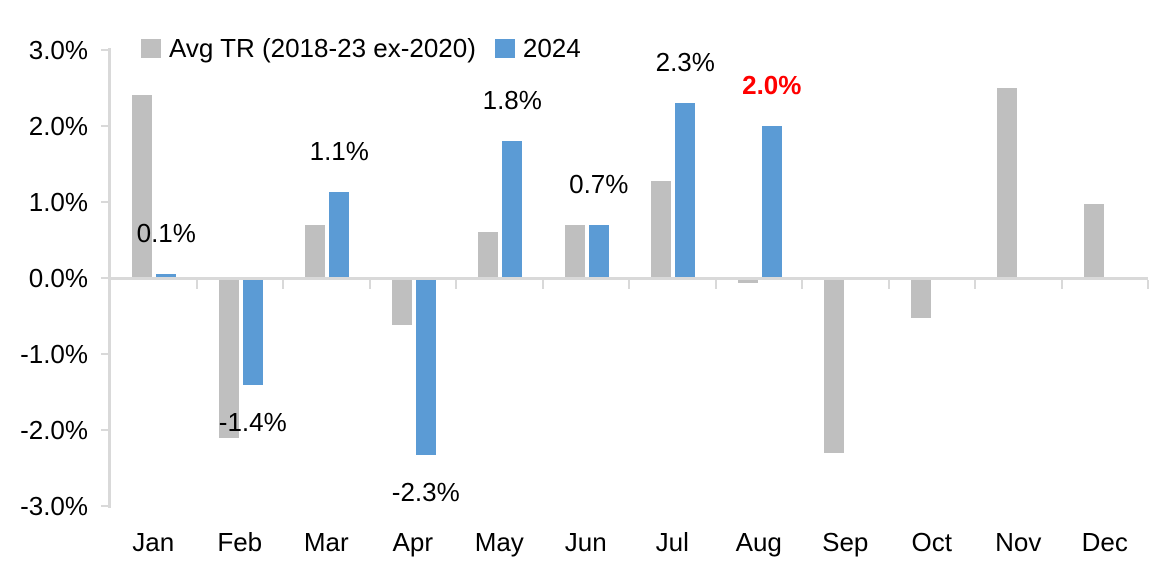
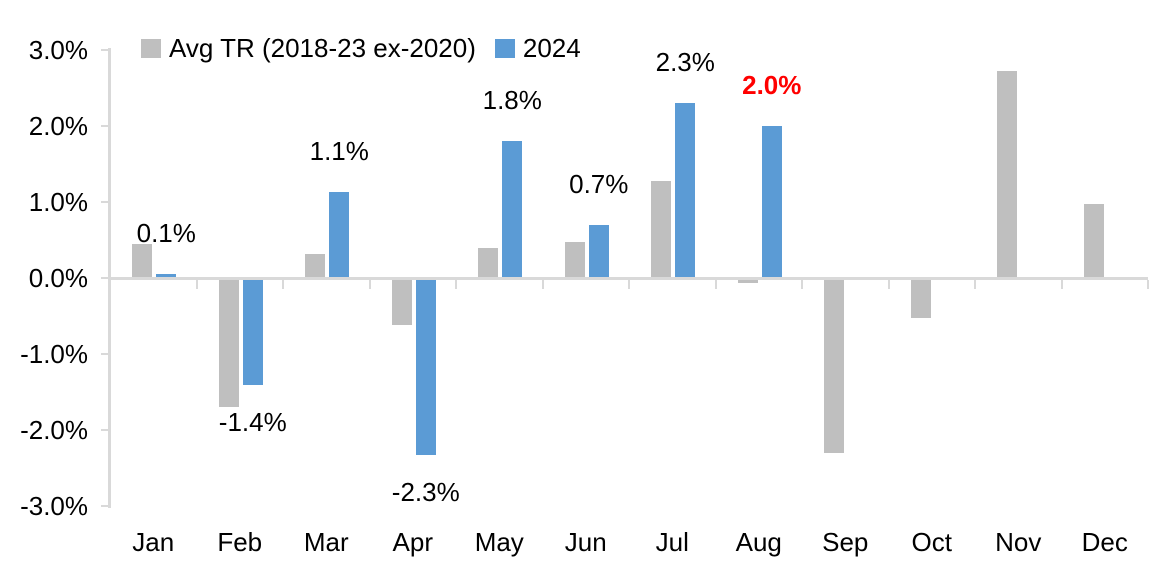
Avg TR (2018-23 ex-2020)/Jan: 2.4% -> 0.5%
Avg TR (2018-23 ex-2020)/Feb: -2.1% -> -1.7%
Avg TR (2018-23 ex-2020)/Mar: 0.7% -> 0.3%
Avg TR (2018-23 ex-2020)/May: 0.6% -> 0.4%
Avg TR (2018-23 ex-2020)/Jun: 0.7% -> 0.5%
Avg TR (2018-23 ex-2020)/Nov: 2.5% -> 2.7%
